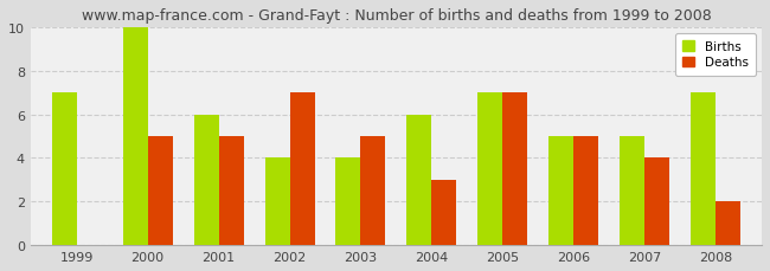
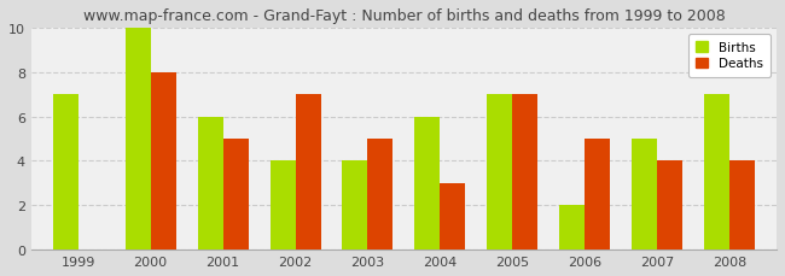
Deaths/2000: 5 -> 8
Births/2006: 5 -> 2
Deaths/2008: 2 -> 4
